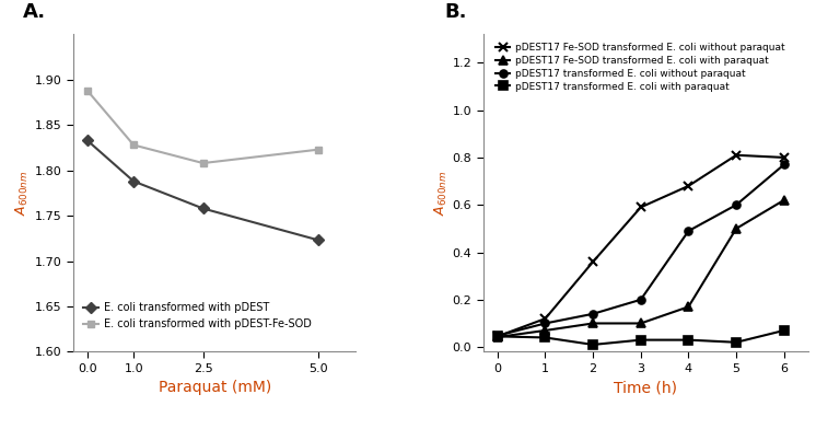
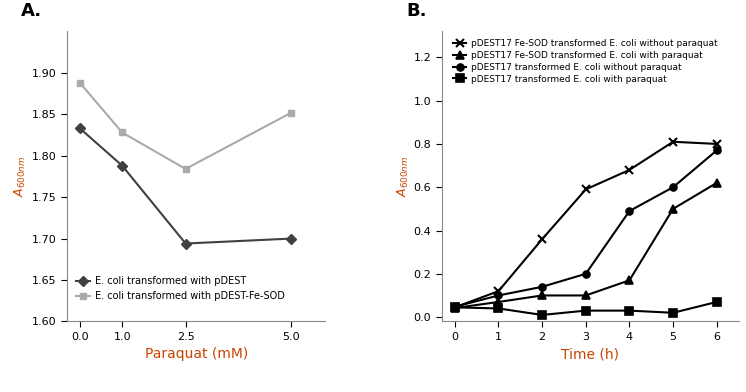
E. coli transformed with pDEST/2.5: 1.758 -> 1.694
E. coli transformed with pDEST-Fe-SOD/2.5: 1.808 -> 1.784
E. coli transformed with pDEST/5.0: 1.723 -> 1.700
E. coli transformed with pDEST-Fe-SOD/5.0: 1.823 -> 1.852
